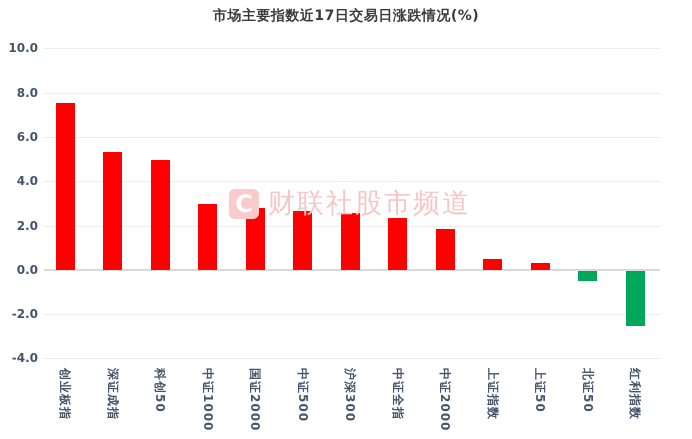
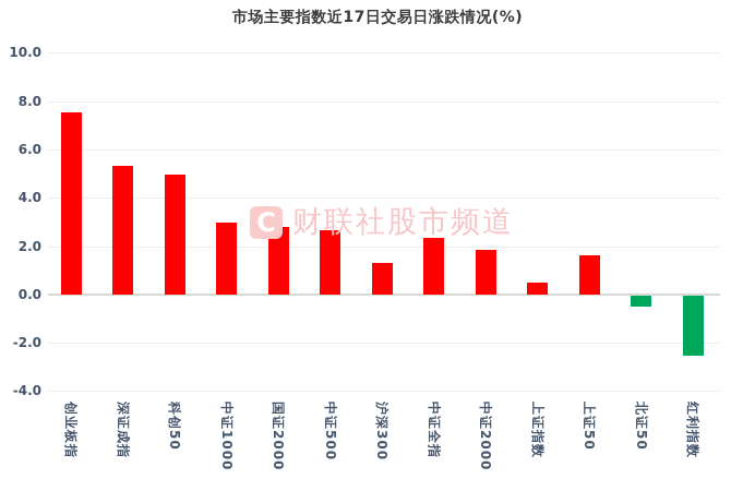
沪深300: 2.5 -> 1.3
上证50: 0.3 -> 1.6
